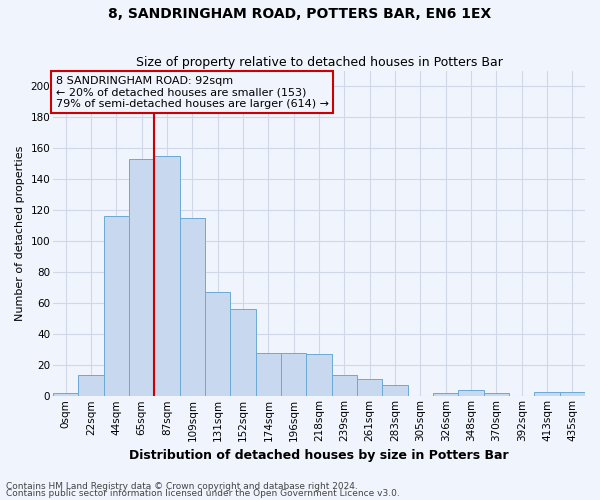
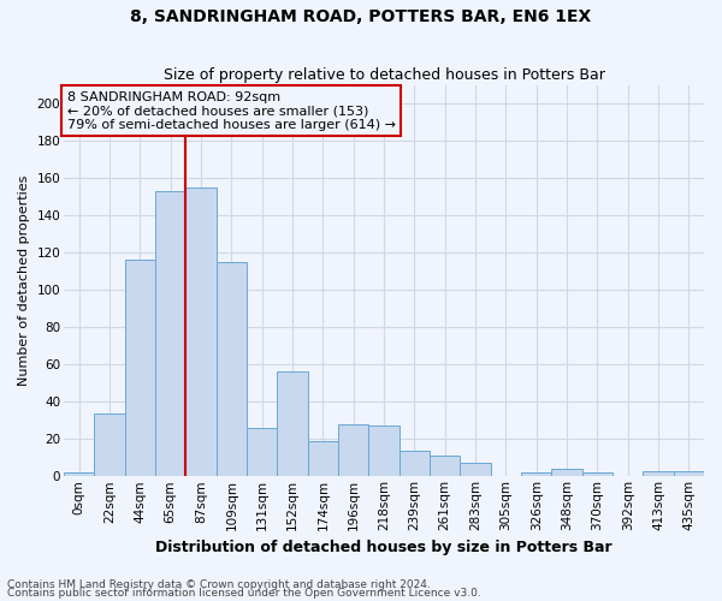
22sqm: 14 -> 34
131sqm: 67 -> 26
174sqm: 28 -> 19
